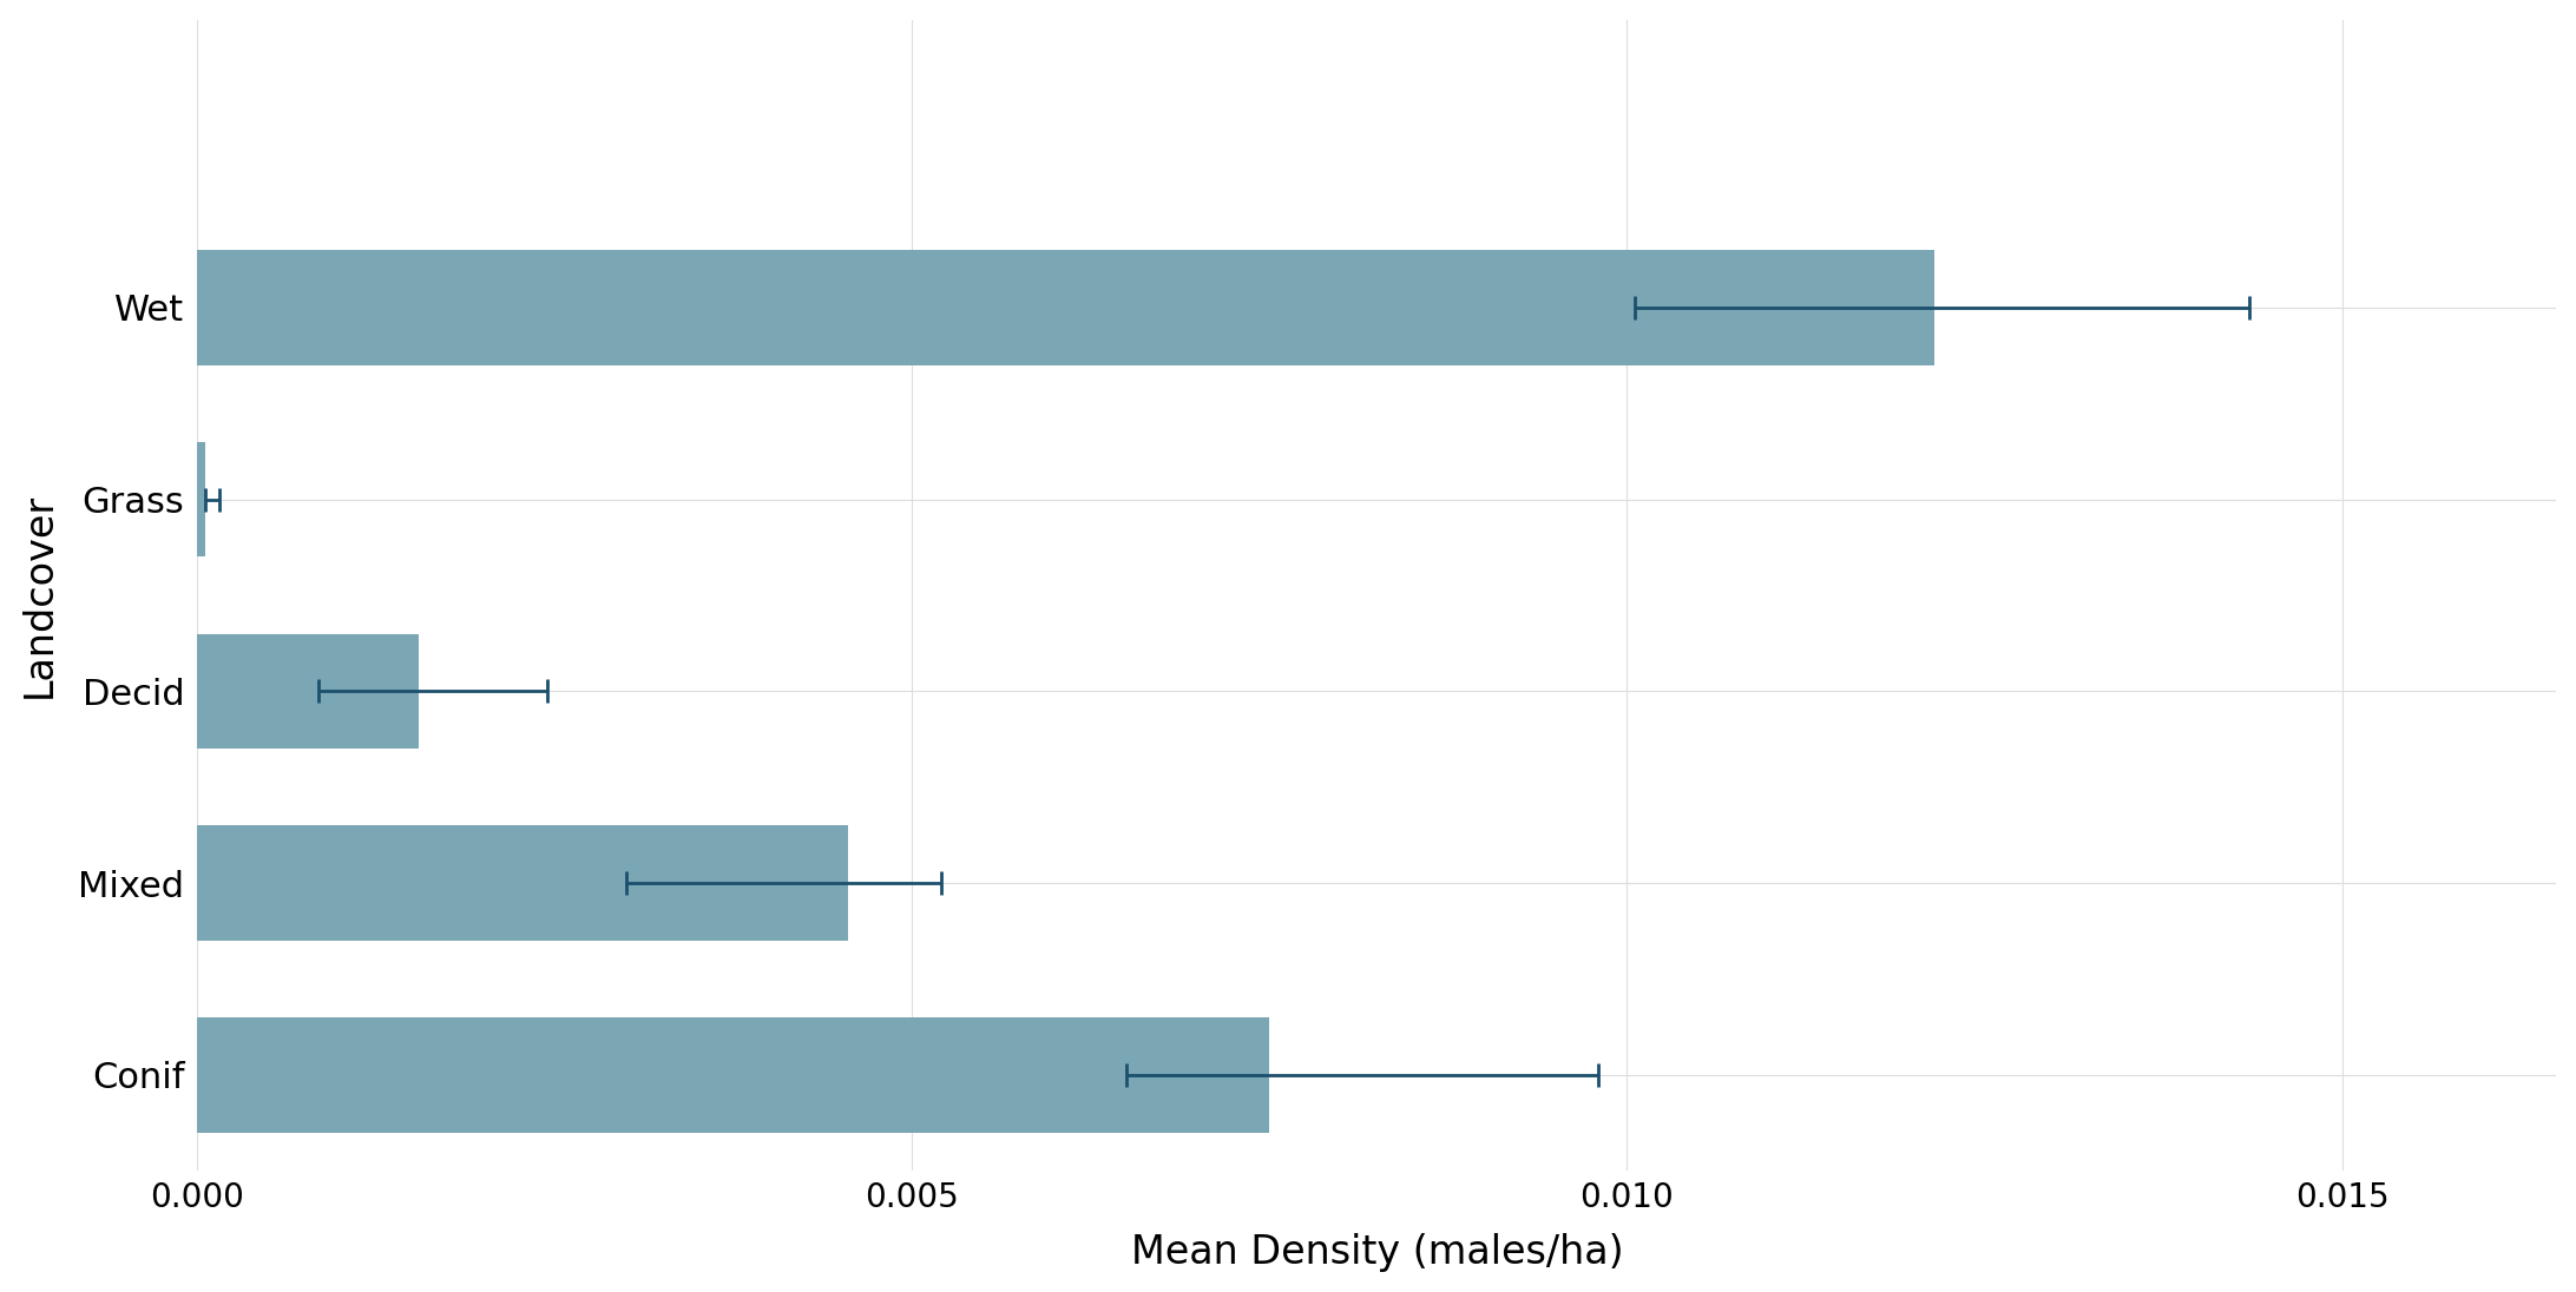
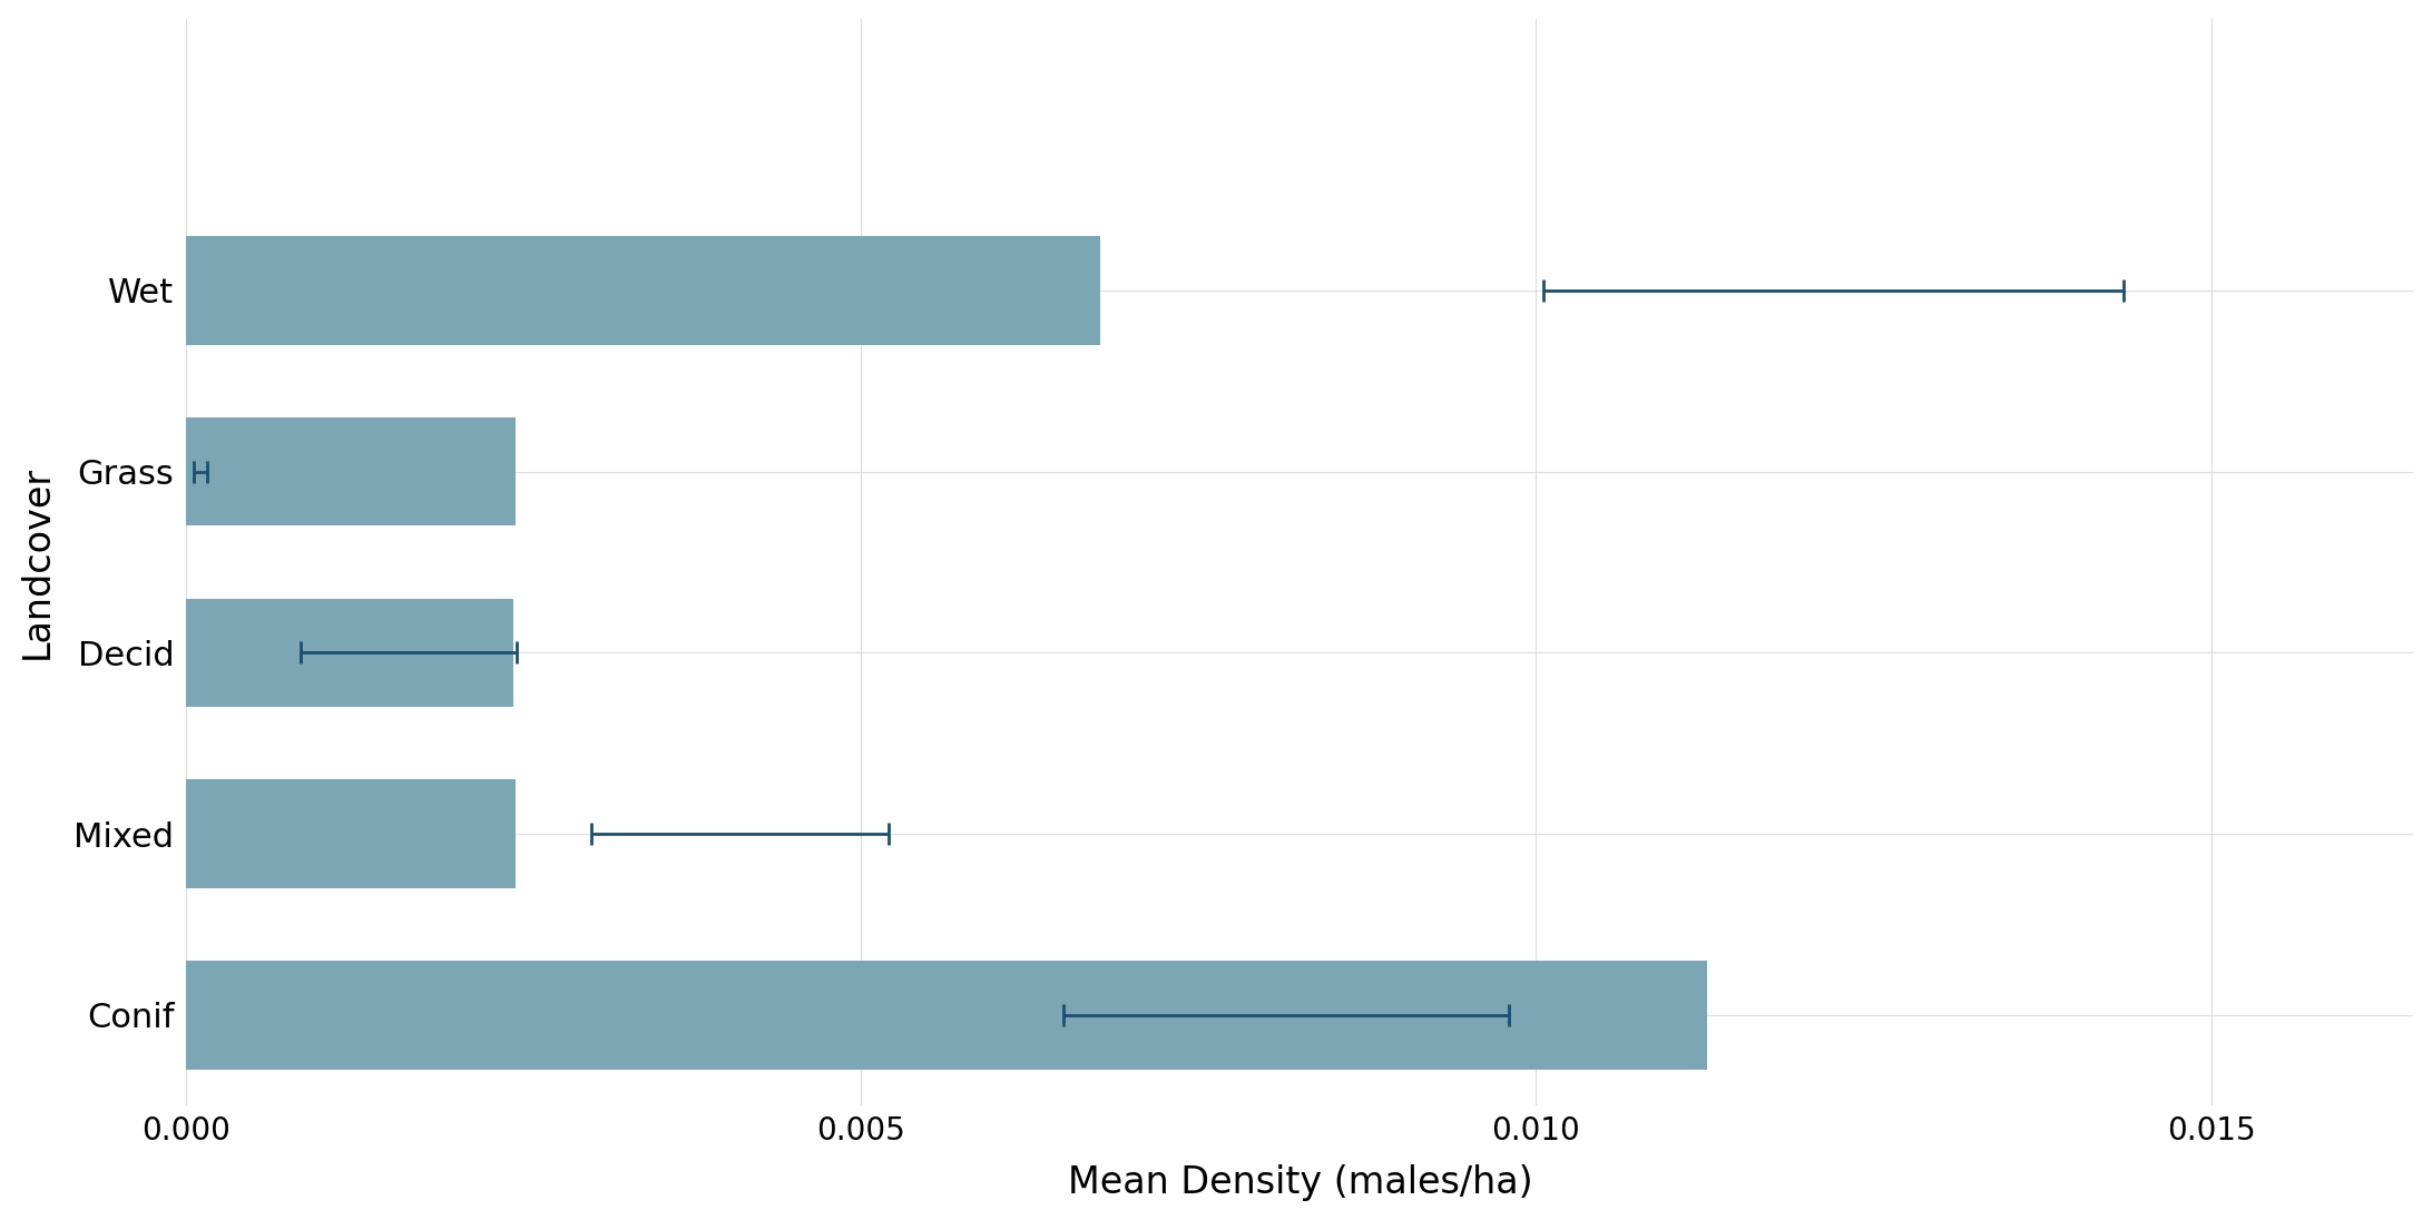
Wet: 0.012150 -> 0.006770
Grass: 0.000050 -> 0.002440
Decid: 0.001550 -> 0.002420
Mixed: 0.004550 -> 0.002440
Conif: 0.007500 -> 0.011270
